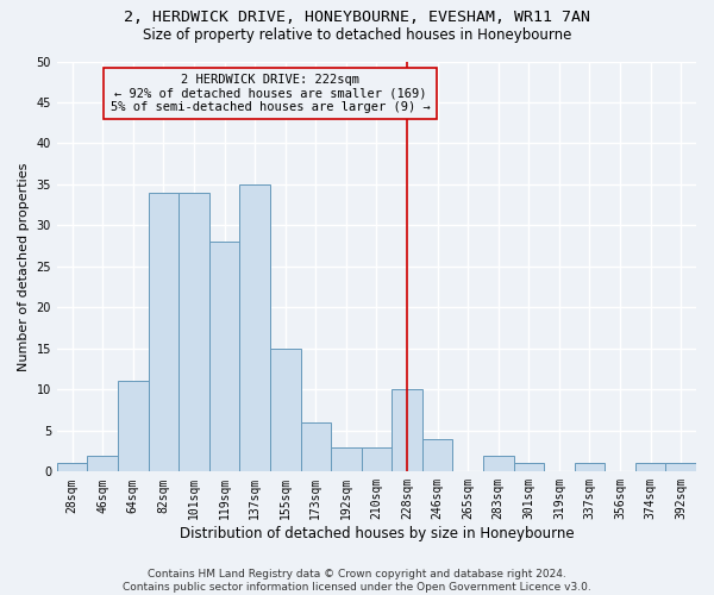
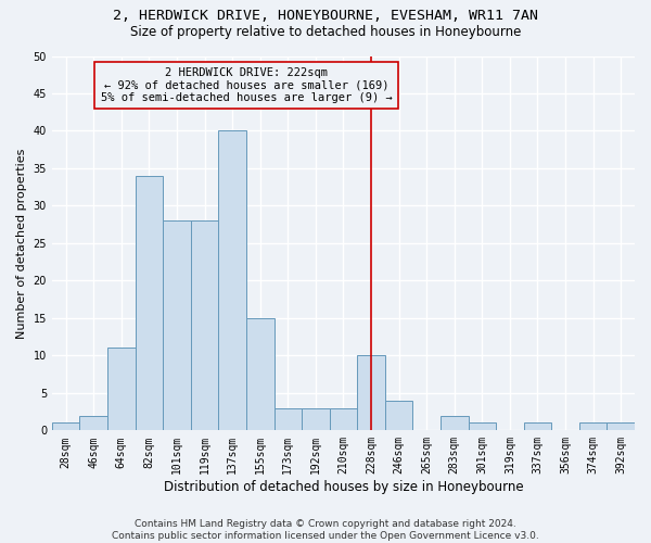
101sqm: 34 -> 28
137sqm: 35 -> 40
173sqm: 6 -> 3
